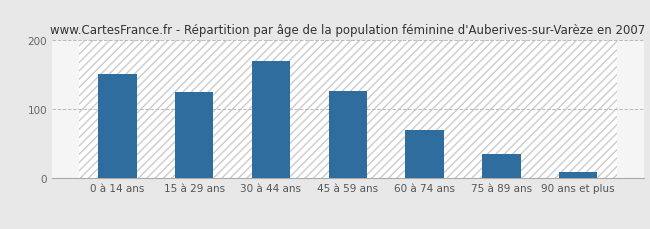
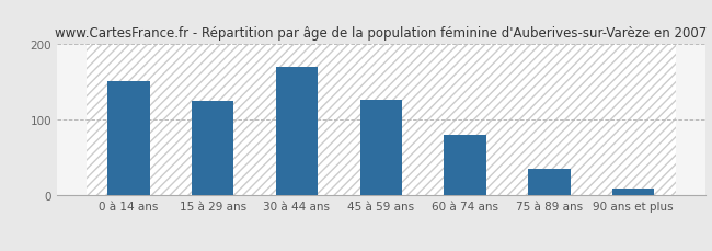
60 à 74 ans: 70 -> 80
